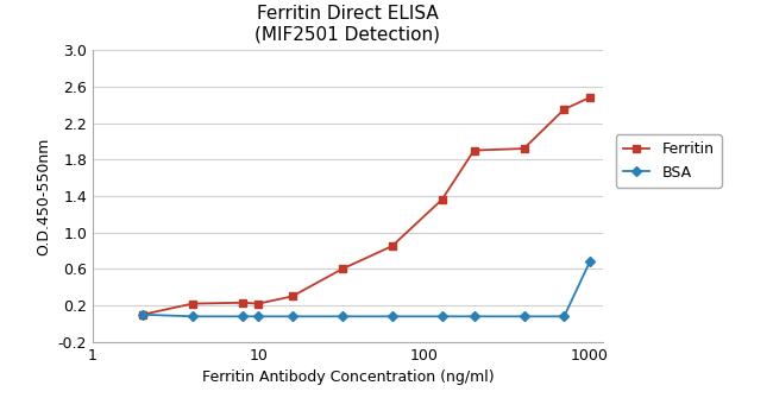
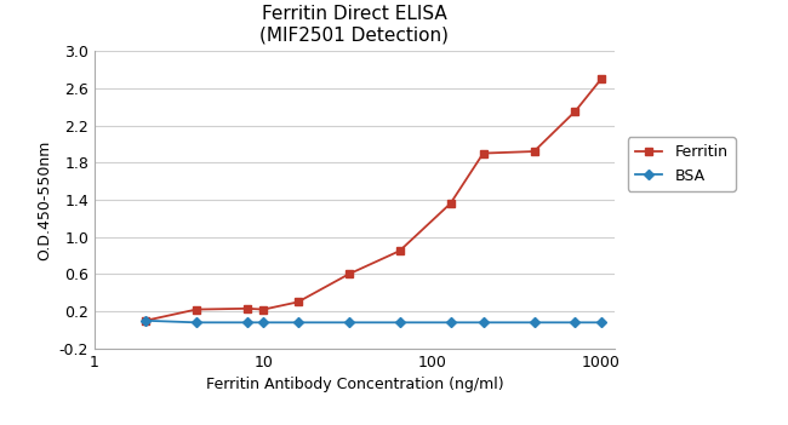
Ferritin/1000: 2.48 -> 2.70
BSA/1000: 0.68 -> 0.08
